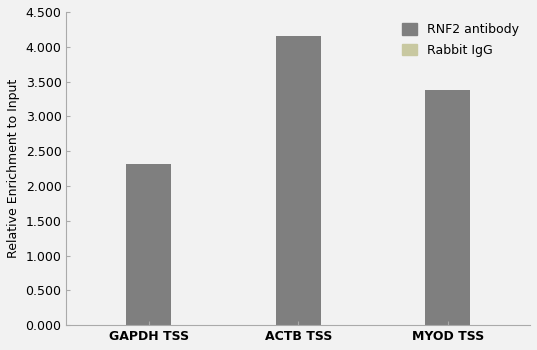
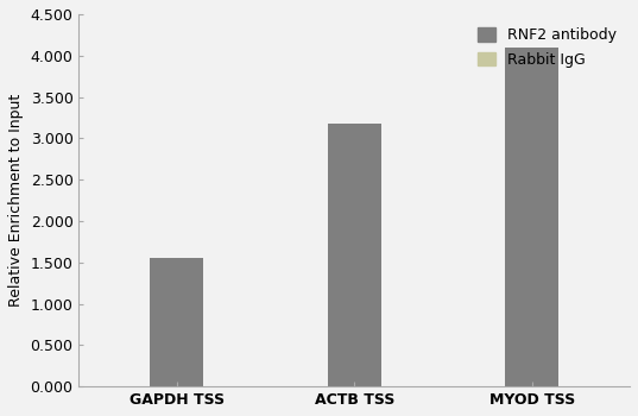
GAPDH TSS: 2.32 -> 1.56
ACTB TSS: 4.15 -> 3.18
MYOD TSS: 3.38 -> 4.10
